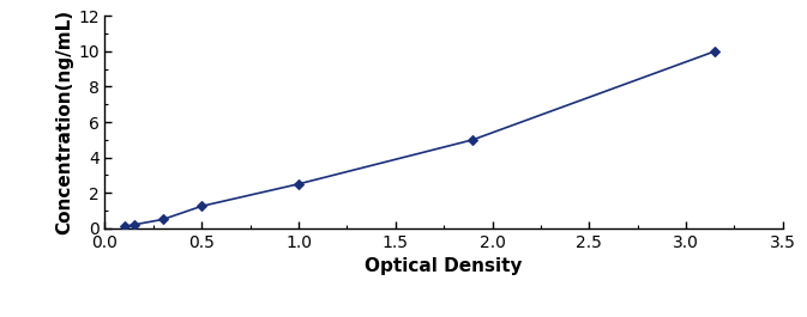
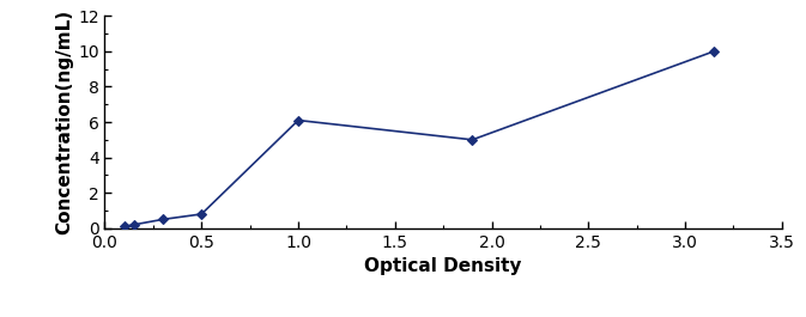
0.5: 1.2 -> 0.8
1.0: 2.5 -> 6.1
